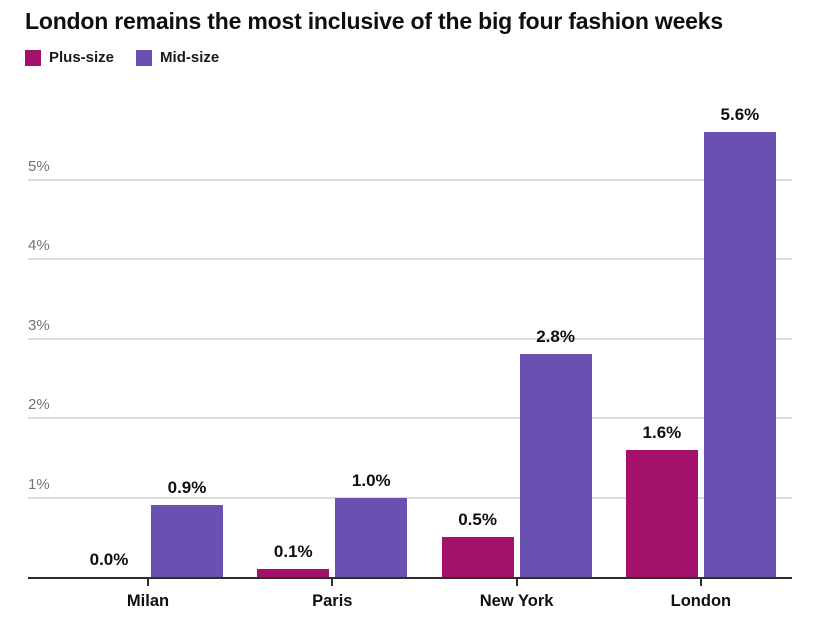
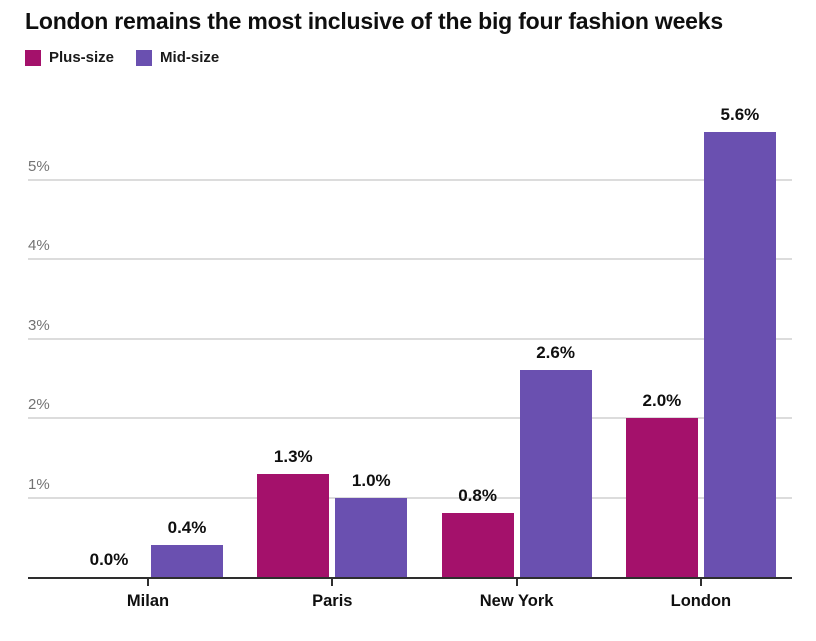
Mid-size/Milan: 0.9% -> 0.4%
Plus-size/Paris: 0.1% -> 1.3%
Plus-size/New York: 0.5% -> 0.8%
Mid-size/New York: 2.8% -> 2.6%
Plus-size/London: 1.6% -> 2.0%
